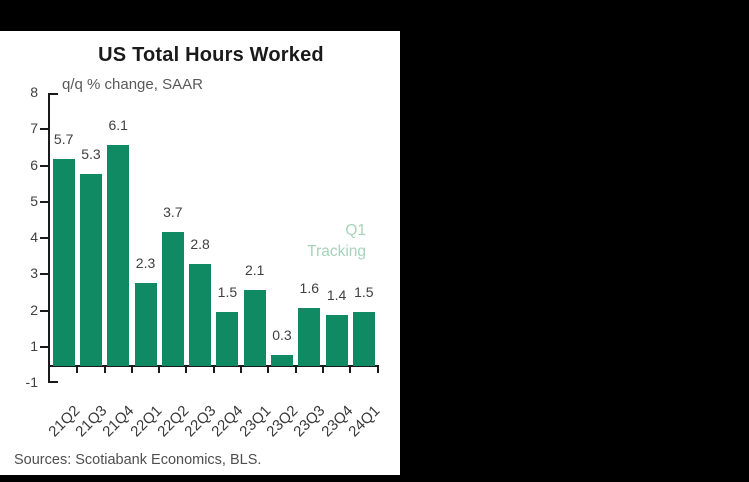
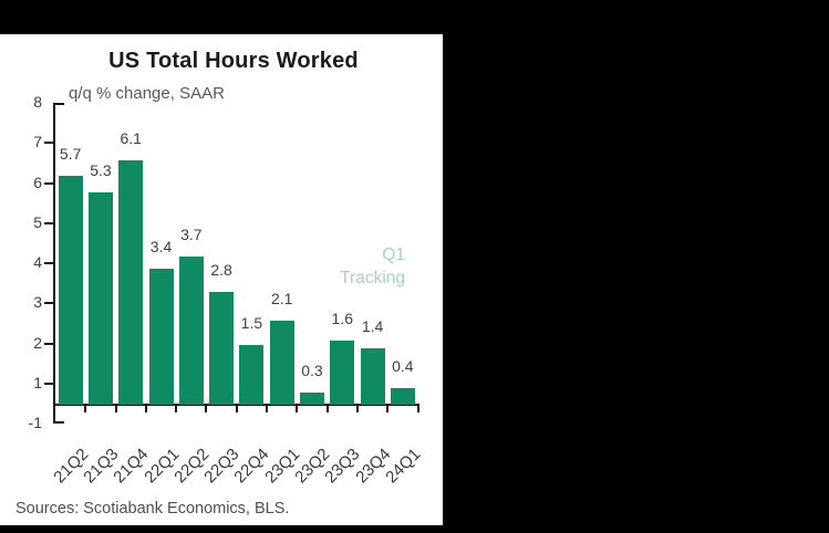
22Q1: 2.3 -> 3.4
24Q1: 1.5 -> 0.4
